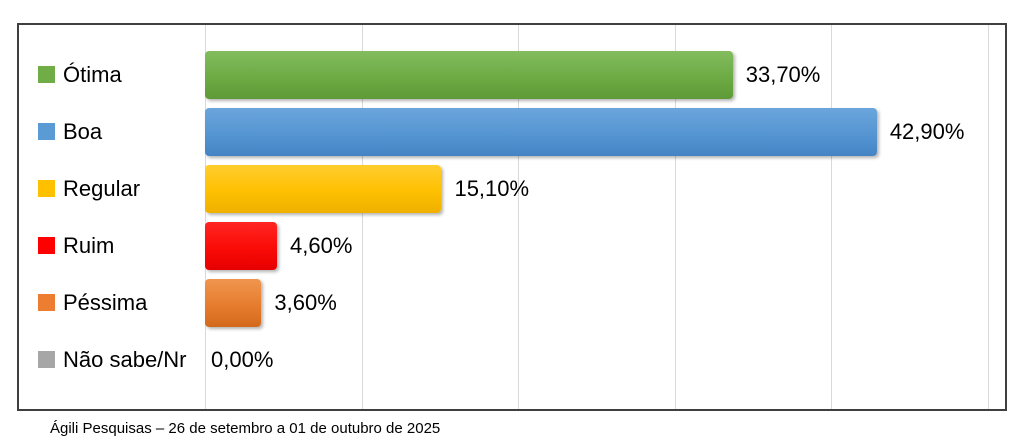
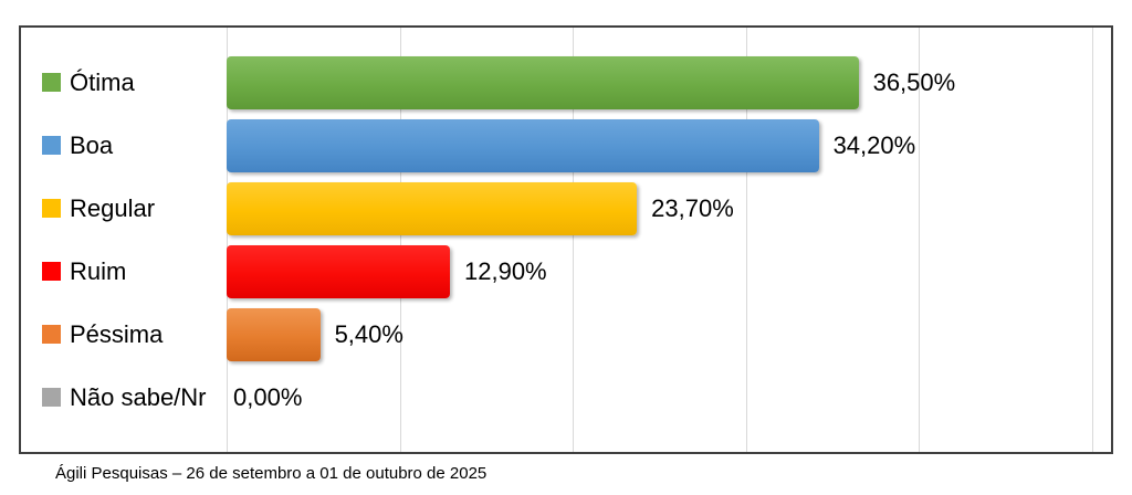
Ótima: 33,70% -> 36,50%
Boa: 42,90% -> 34,20%
Regular: 15,10% -> 23,70%
Ruim: 4,60% -> 12,90%
Péssima: 3,60% -> 5,40%
